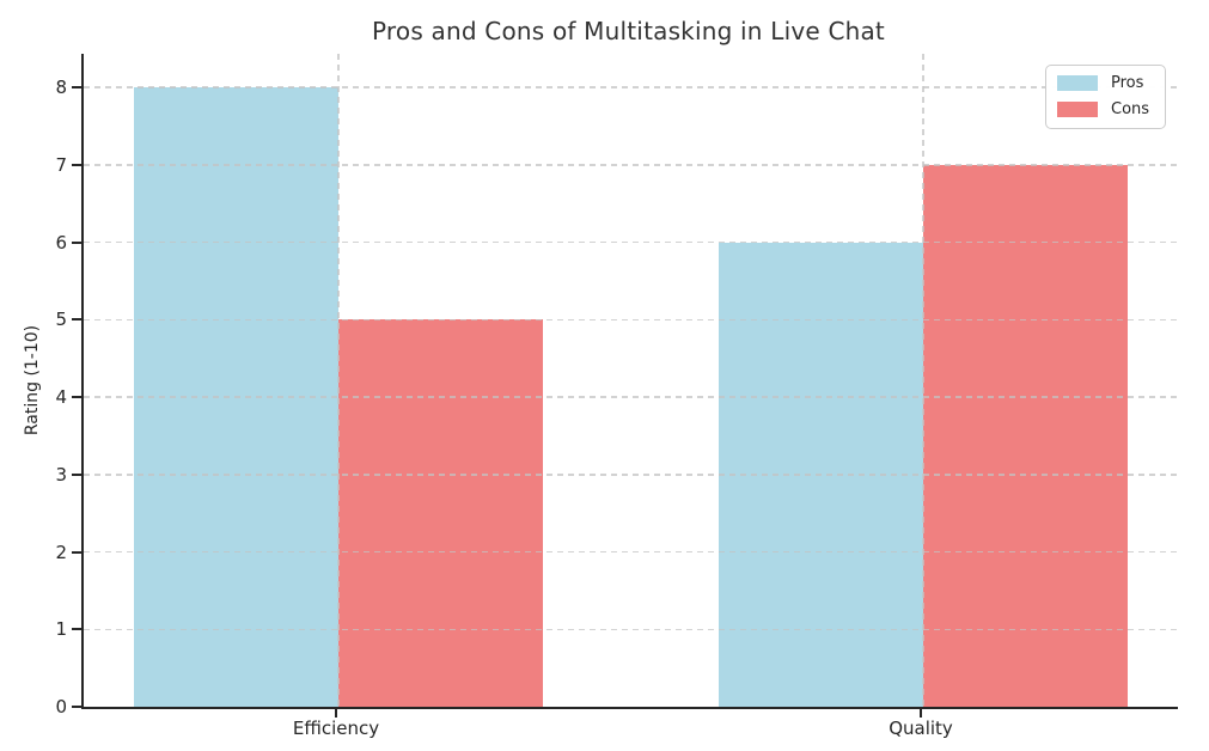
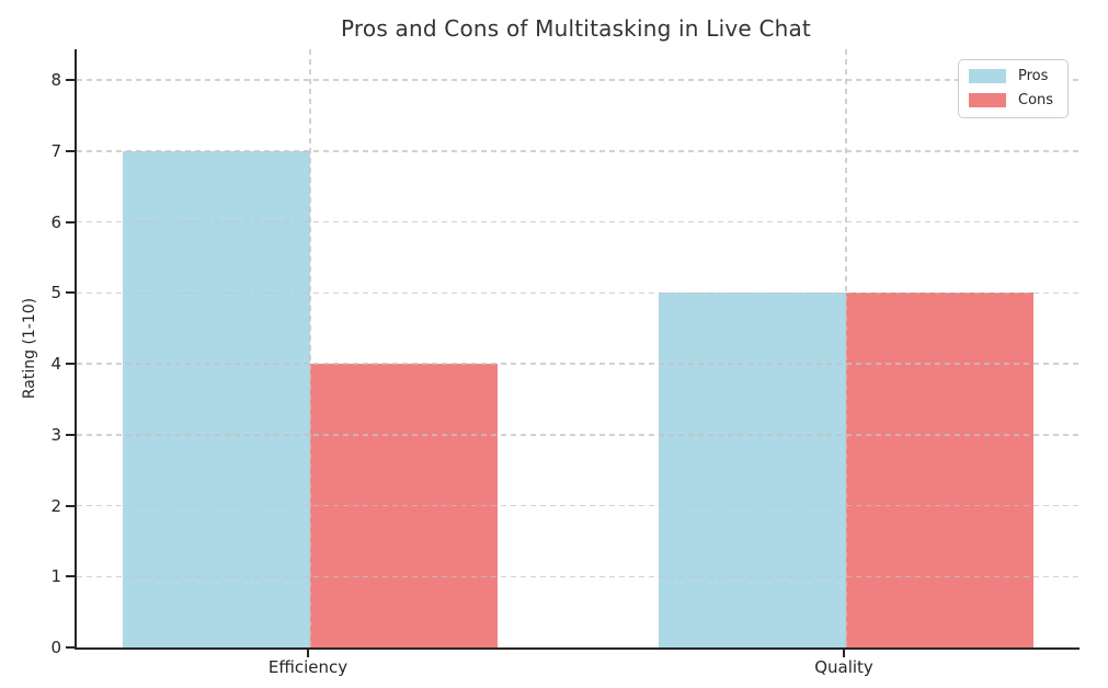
Pros/Efficiency: 8 -> 7
Cons/Efficiency: 5 -> 4
Pros/Quality: 6 -> 5
Cons/Quality: 7 -> 5
